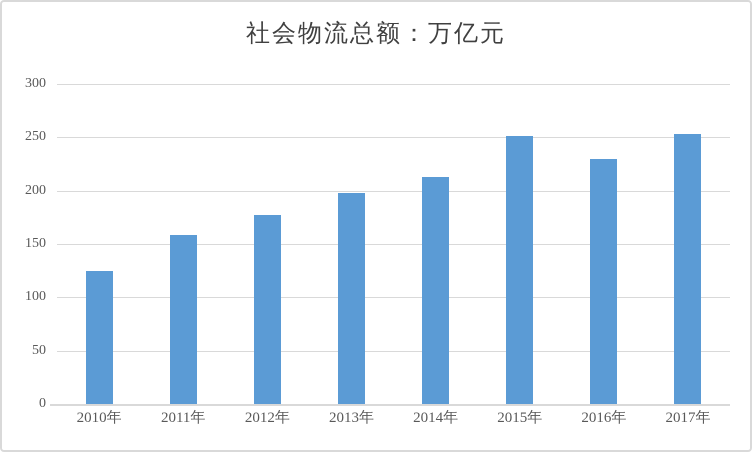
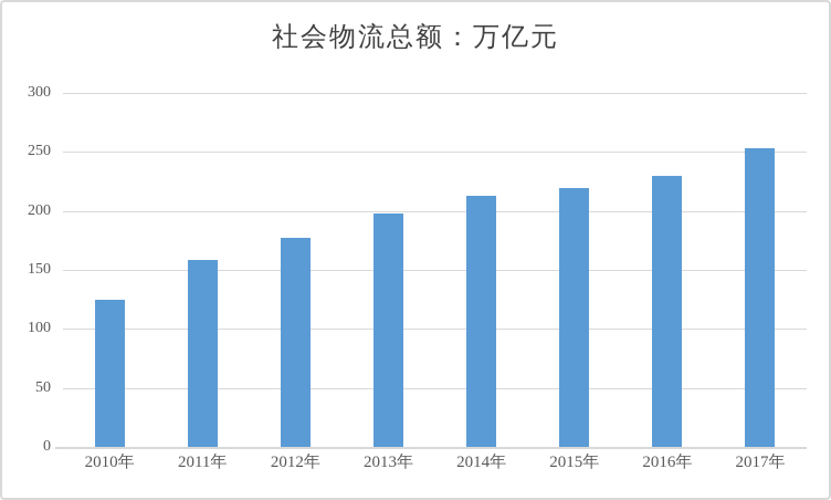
2015年: 251 -> 219
